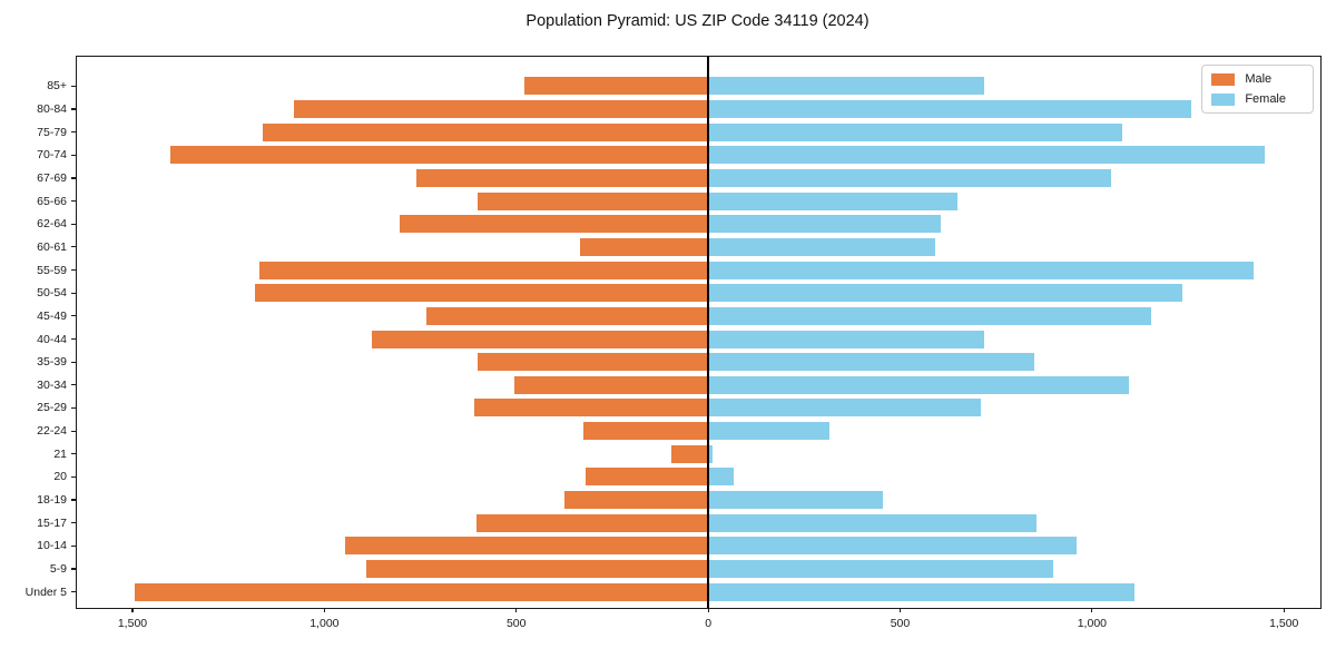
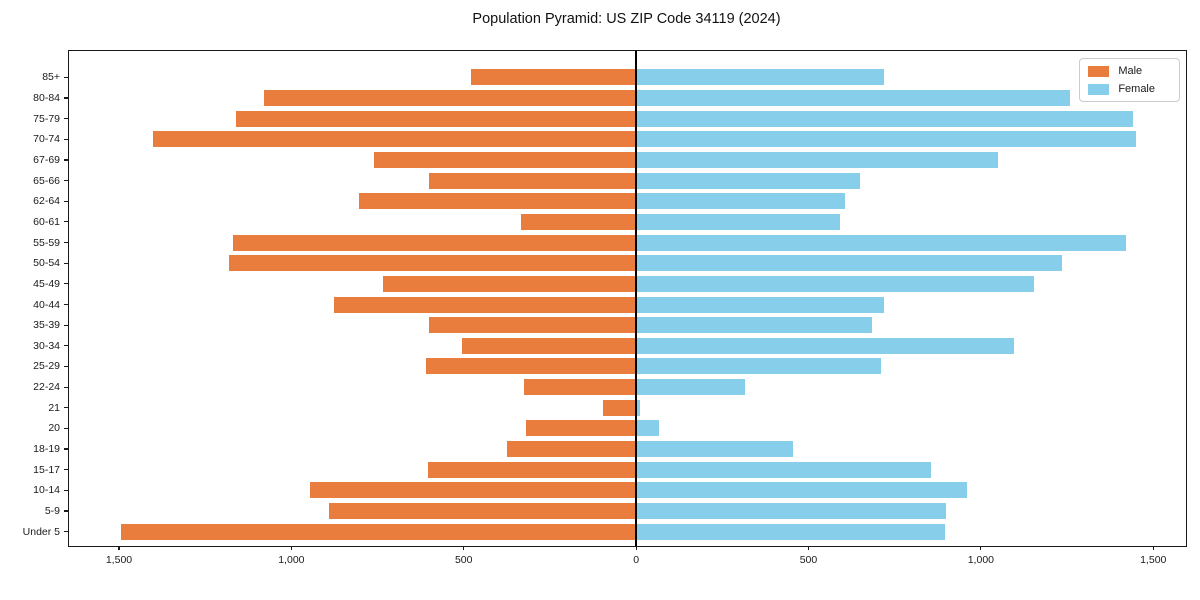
Female/75-79: 1080 -> 1440
Female/35-39: 850 -> 680
Female/Under 5: 1110 -> 900
